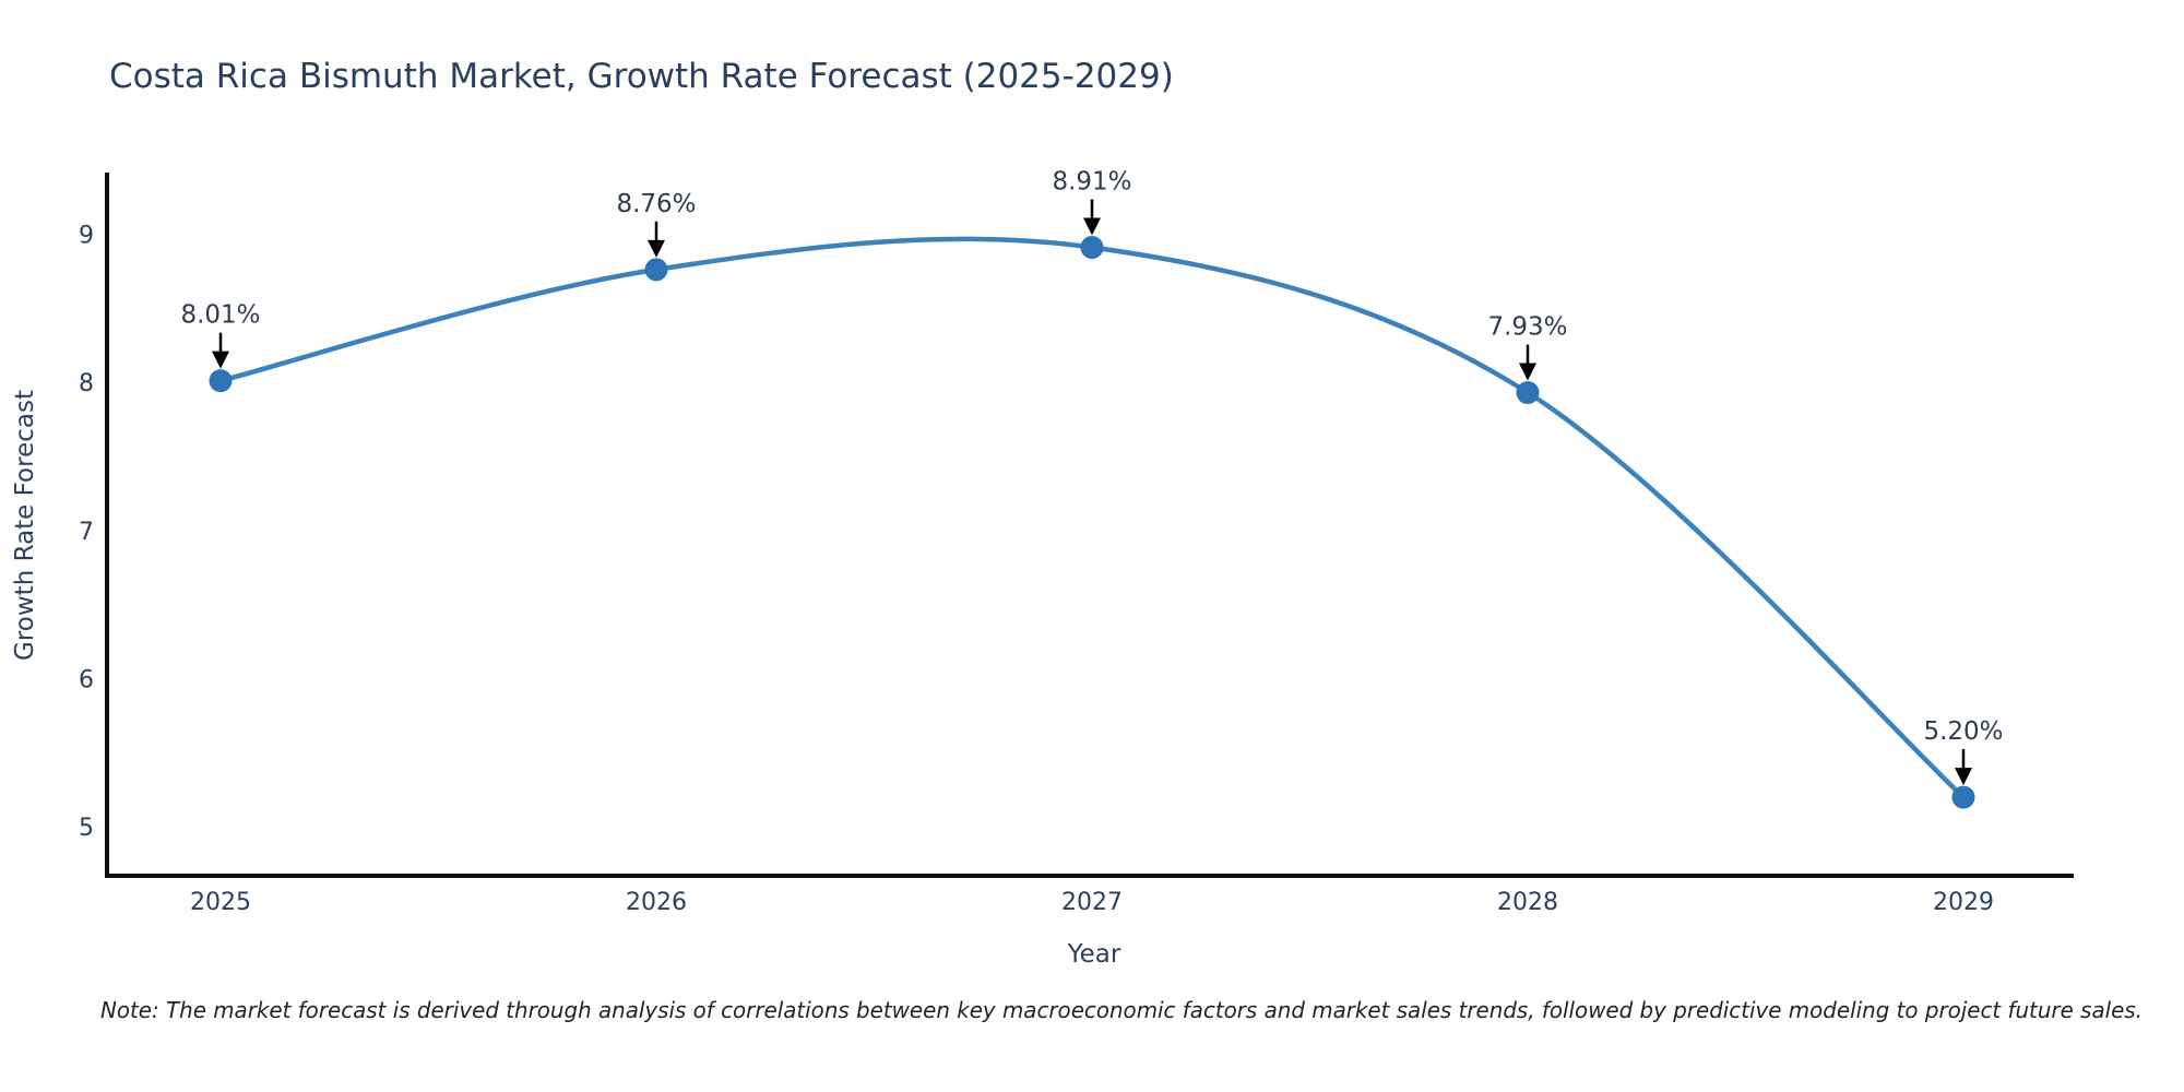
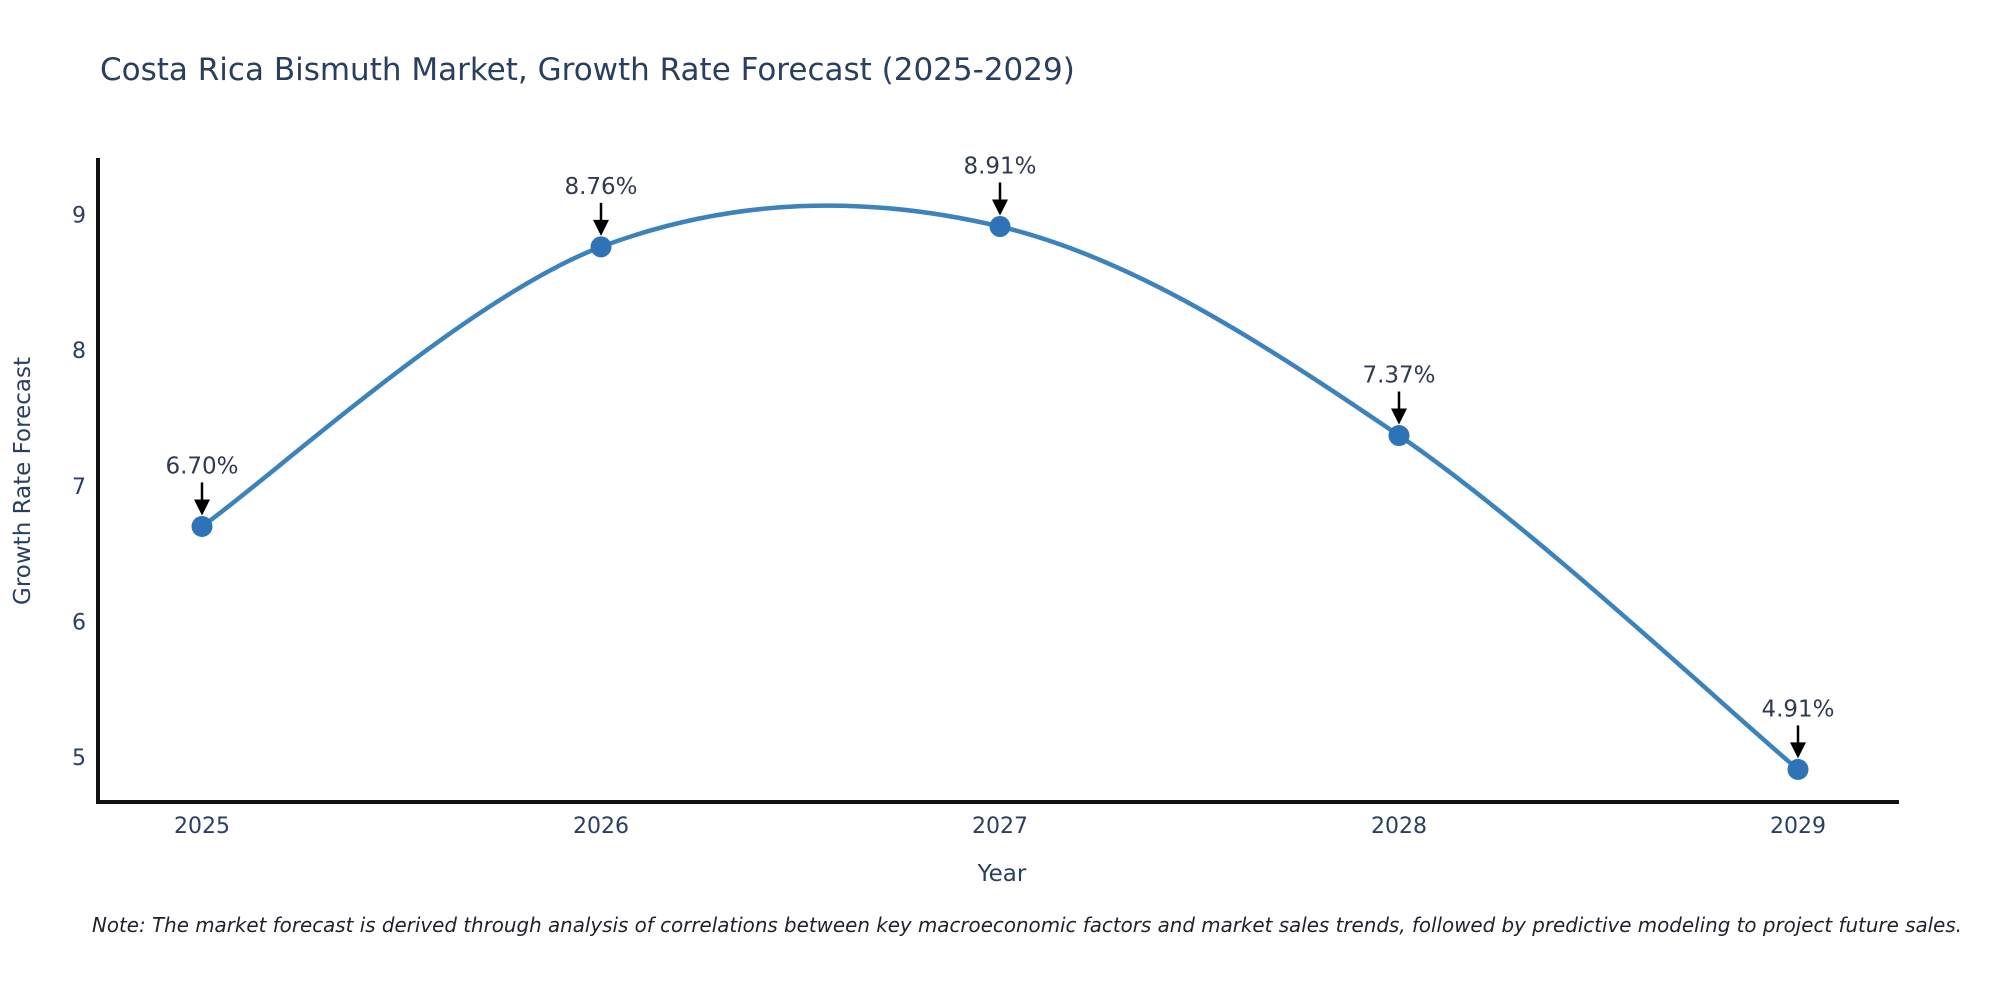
2025: 8.01% -> 6.70%
2028: 7.93% -> 7.37%
2029: 5.20% -> 4.91%
